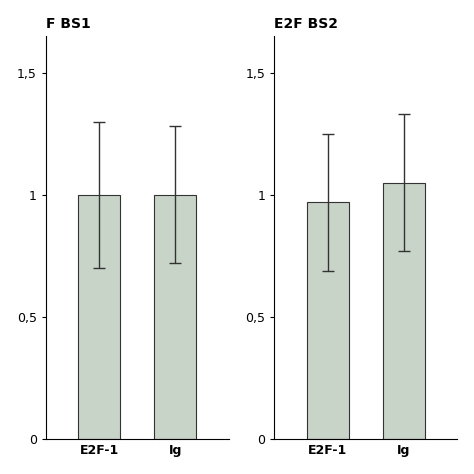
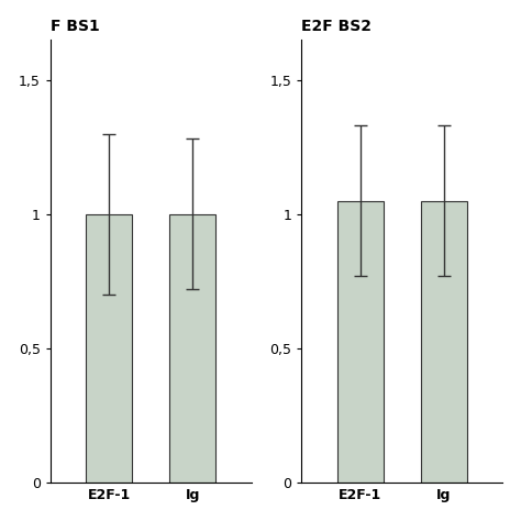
E2F BS2/E2F-1: 0,97 -> 1,05
